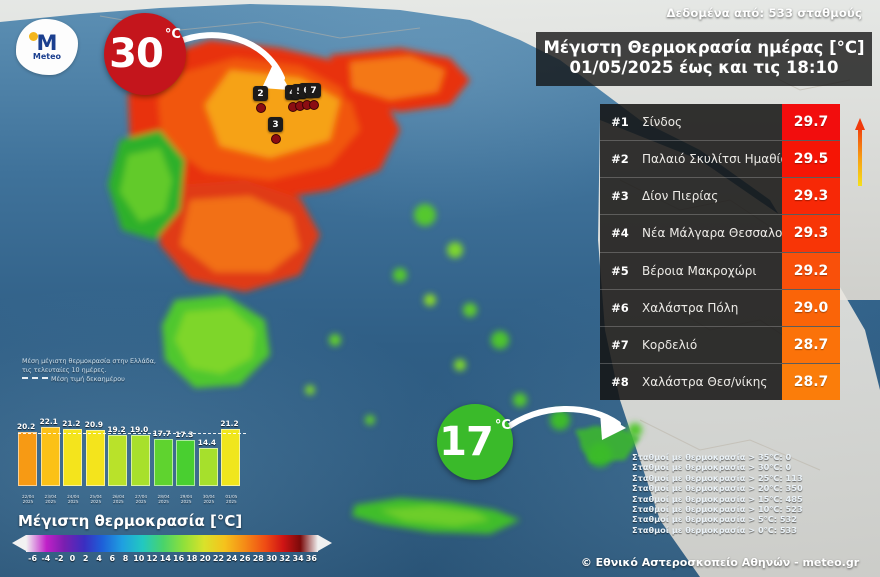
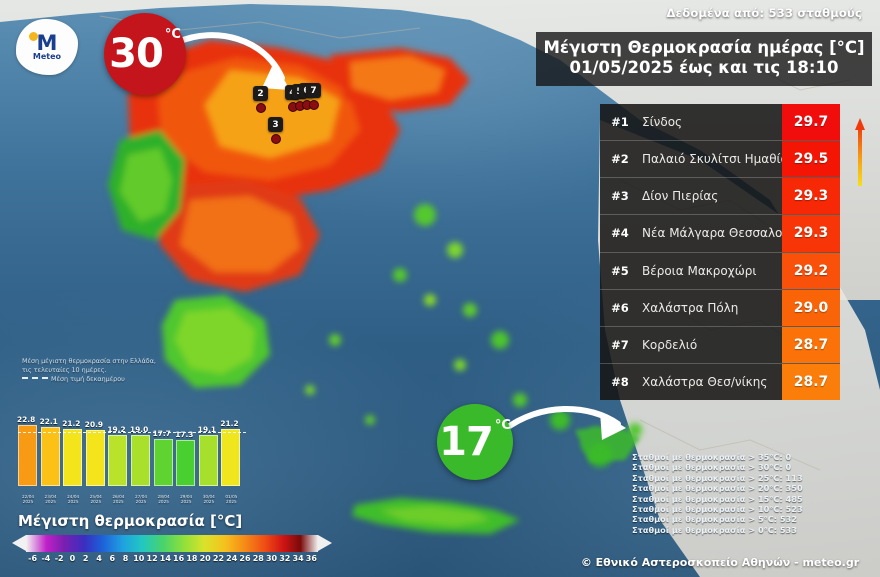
22/04 2025: 20.2 -> 22.8
30/04 2025: 14.4 -> 19.1
